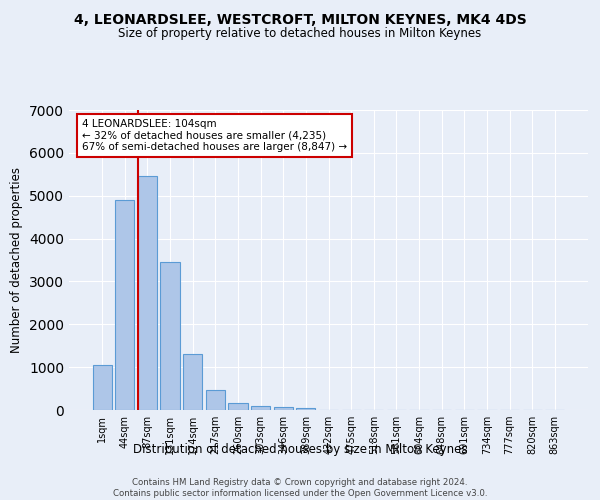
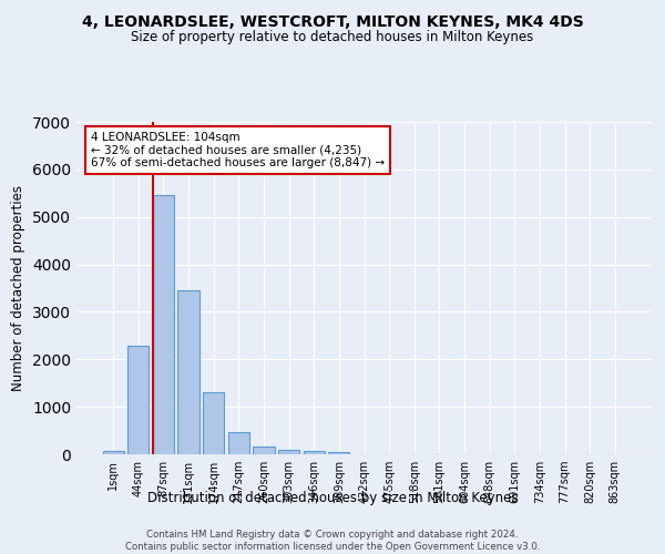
1sqm: 1050 -> 80
44sqm: 4900 -> 2280
